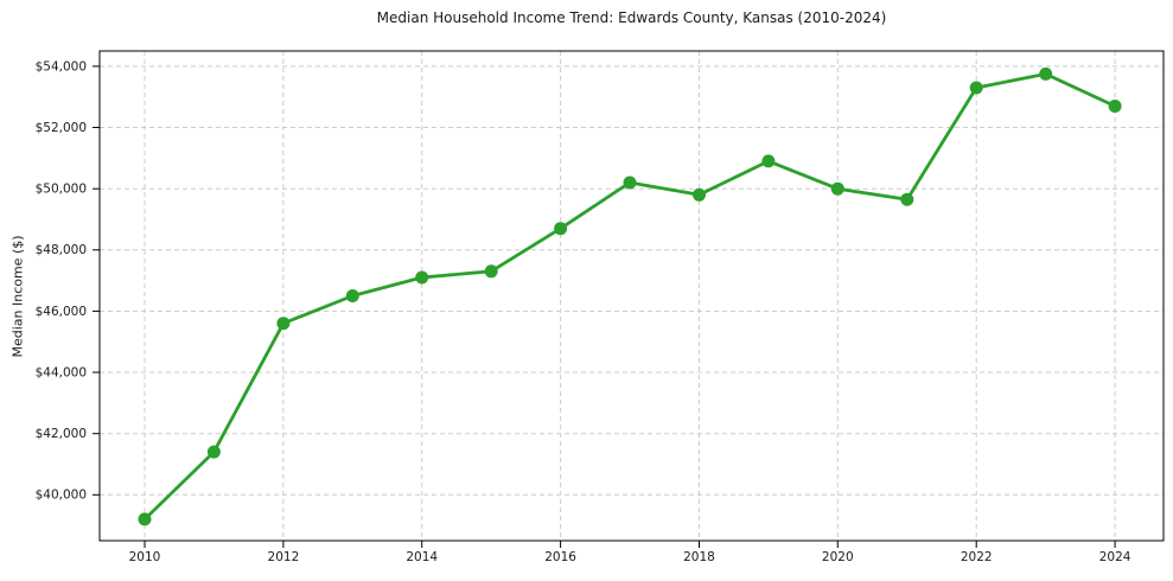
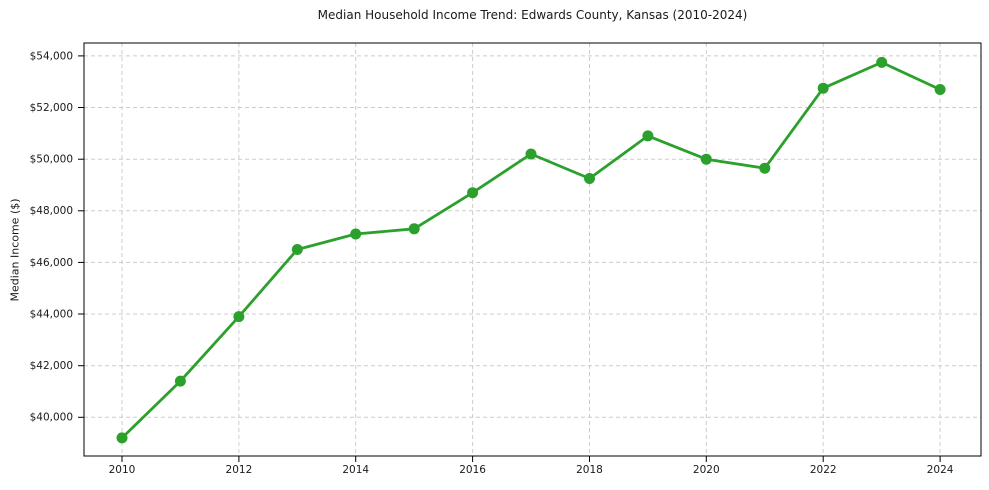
2012: $45600 -> $43900
2018: $49800 -> $49200
2022: $53300 -> $52800
